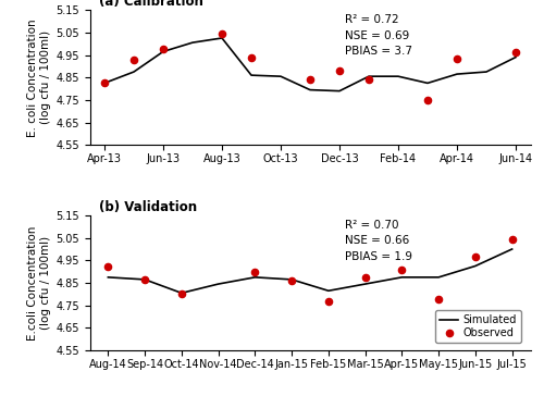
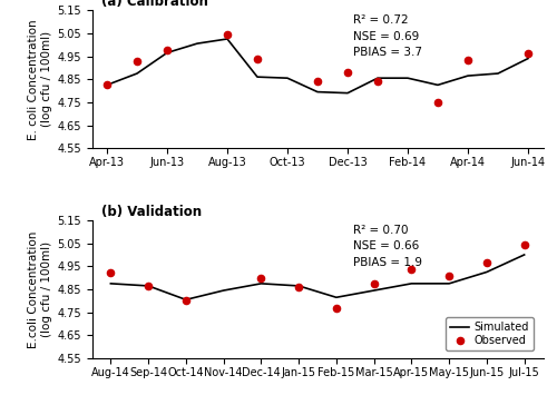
(b) Validation/Observed/Apr-15: 4.910 -> 4.935
(b) Validation/Observed/May-15: 4.780 -> 4.910
